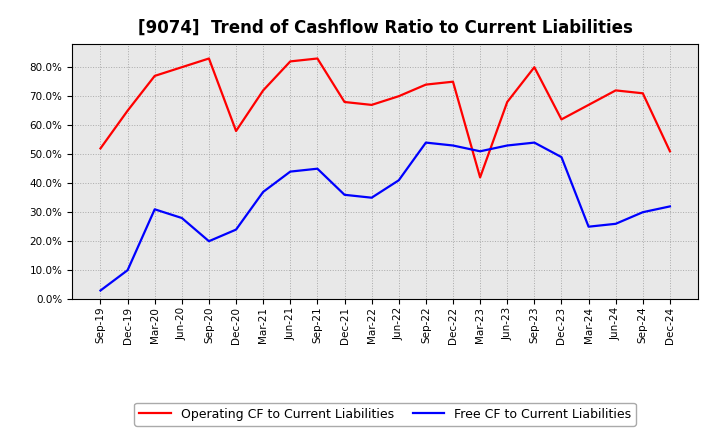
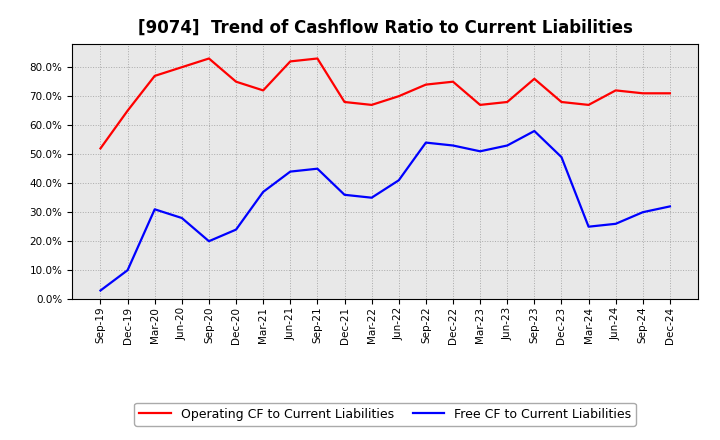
Operating CF to Current Liabilities/Dec-20: 58% -> 75%
Operating CF to Current Liabilities/Mar-23: 42% -> 67%
Operating CF to Current Liabilities/Sep-23: 80% -> 76%
Free CF to Current Liabilities/Sep-23: 54% -> 58%
Operating CF to Current Liabilities/Dec-23: 62% -> 68%
Operating CF to Current Liabilities/Dec-24: 51% -> 71%
